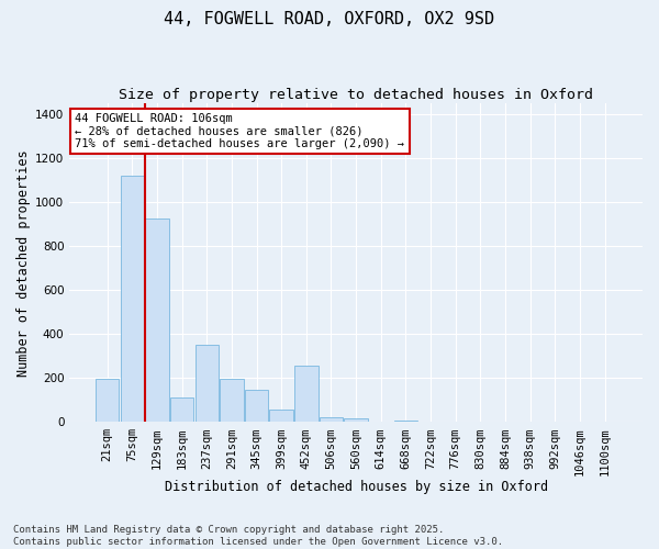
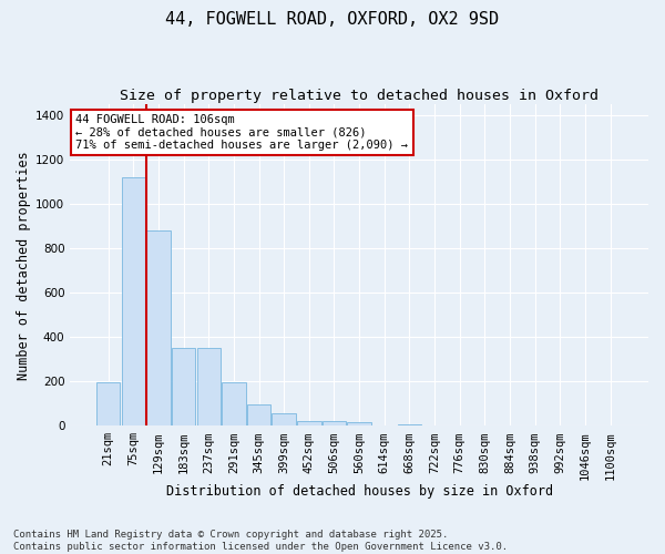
129sqm: 925 -> 880
183sqm: 110 -> 350
345sqm: 145 -> 95
452sqm: 255 -> 22
